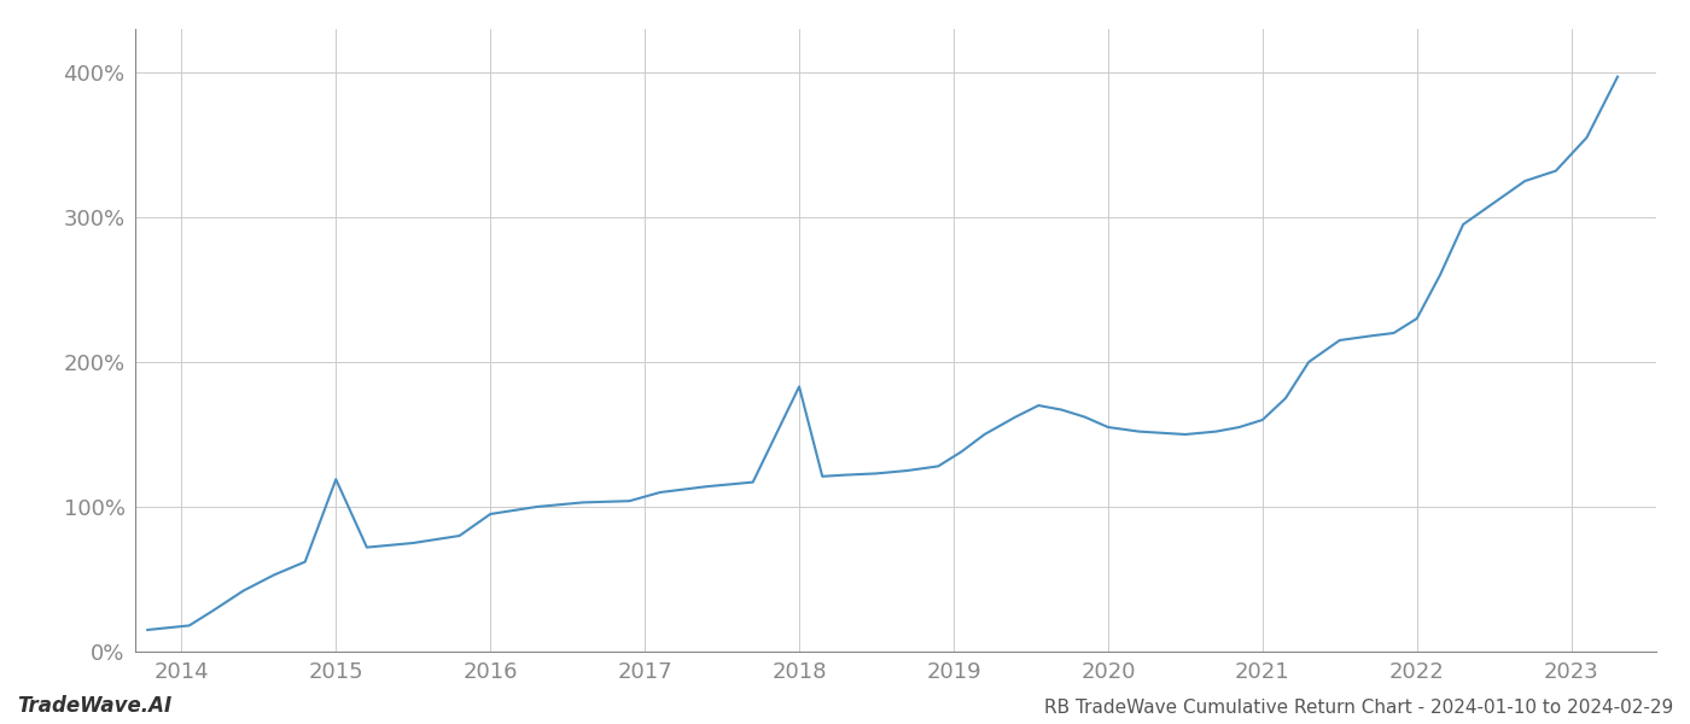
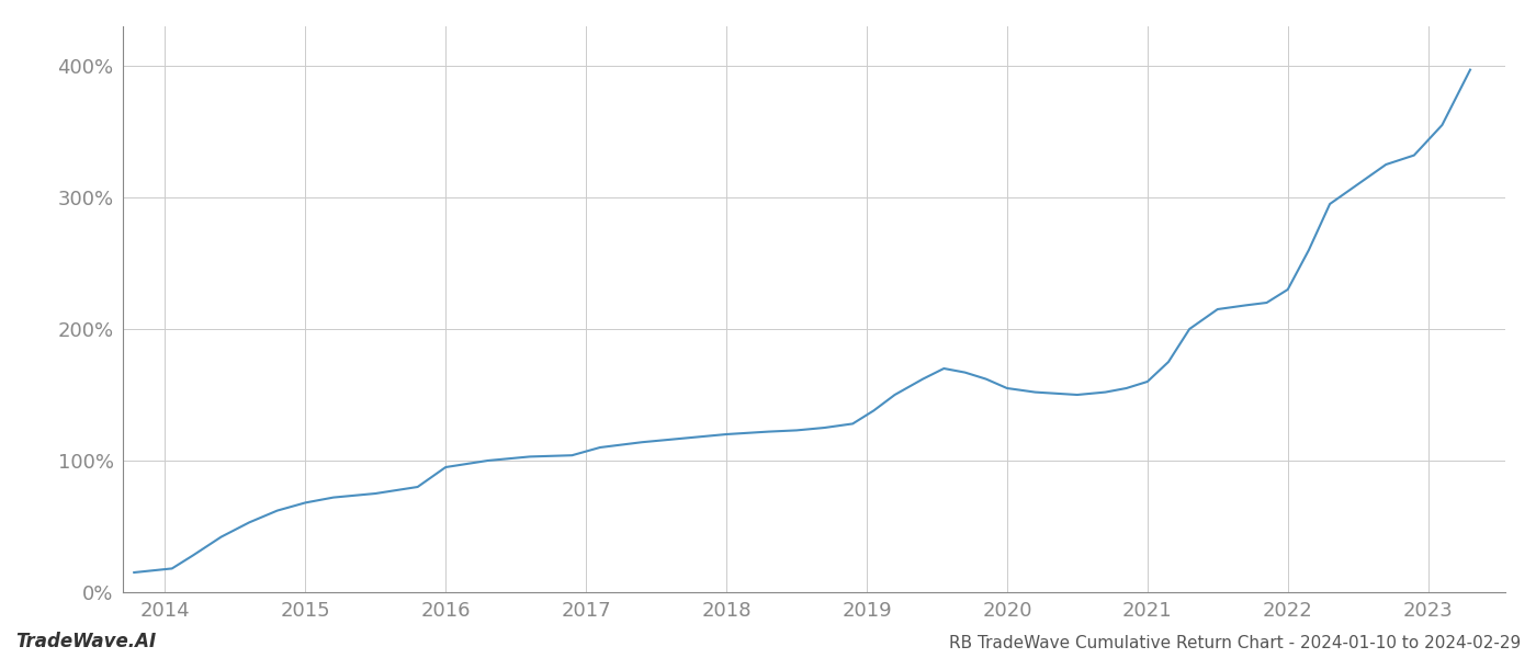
2015: 119% -> 68%
2018: 183% -> 120%
